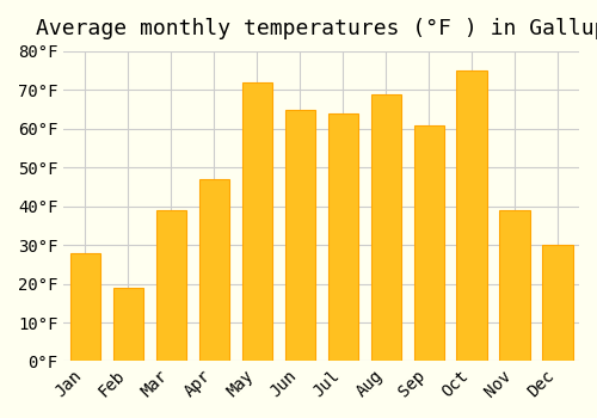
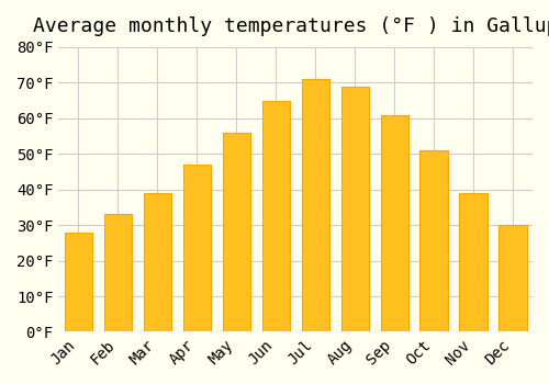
Feb: 19°F -> 33°F
May: 72°F -> 56°F
Jul: 64°F -> 71°F
Oct: 75°F -> 51°F
